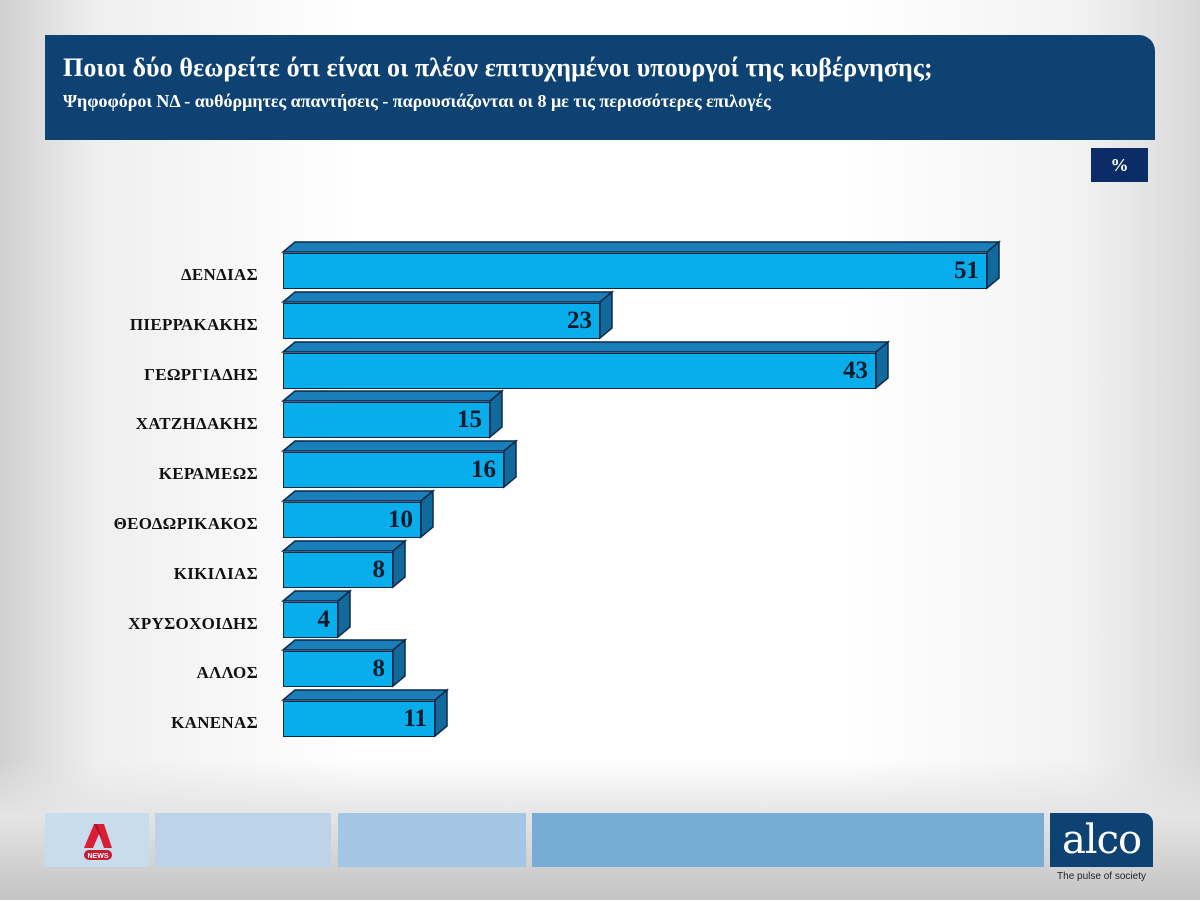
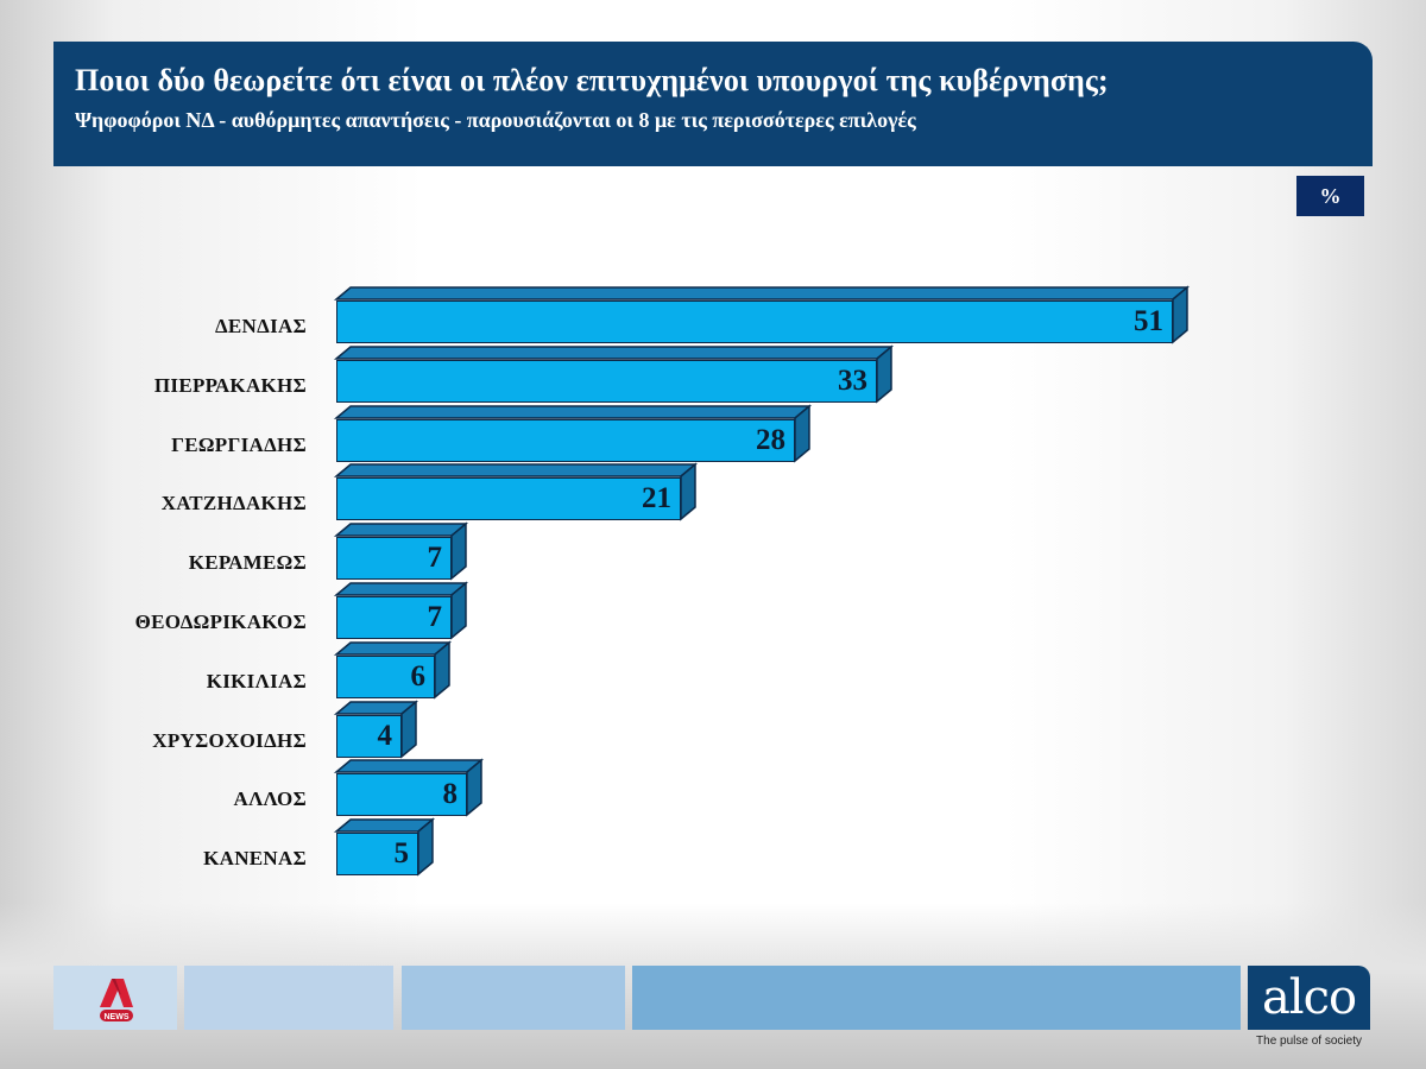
ΠΙΕΡΡΑΚΑΚΗΣ: 23 -> 33
ΓΕΩΡΓΙΑΔΗΣ: 43 -> 28
ΧΑΤΖΗΔΑΚΗΣ: 15 -> 21
ΚΕΡΑΜΕΩΣ: 16 -> 7
ΘΕΟΔΩΡΙΚΑΚΟΣ: 10 -> 7
ΚΙΚΙΛΙΑΣ: 8 -> 6
ΚΑΝΕΝΑΣ: 11 -> 5
